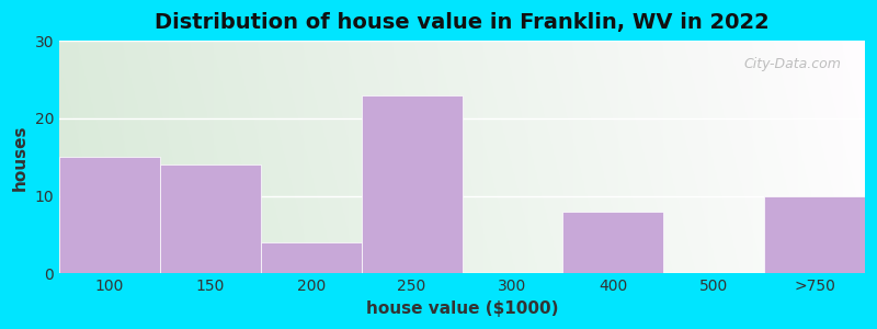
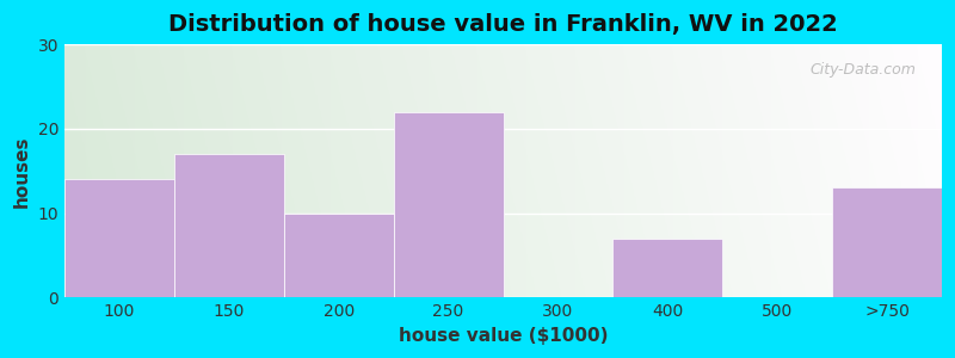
100: 15 -> 14
150: 14 -> 17
200: 4 -> 10
250: 23 -> 22
400: 8 -> 7
>750: 10 -> 13
